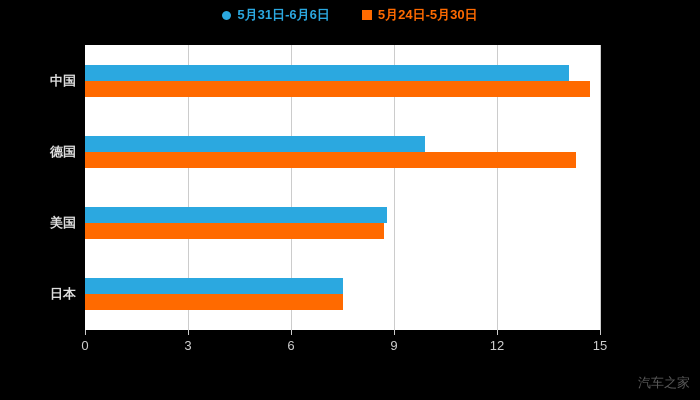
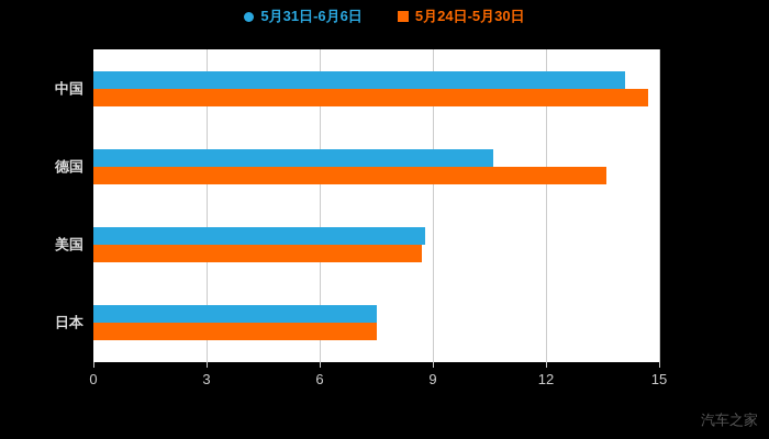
5月31日-6月6日/德国: 9.9 -> 10.6
5月24日-5月30日/德国: 14.3 -> 13.6
